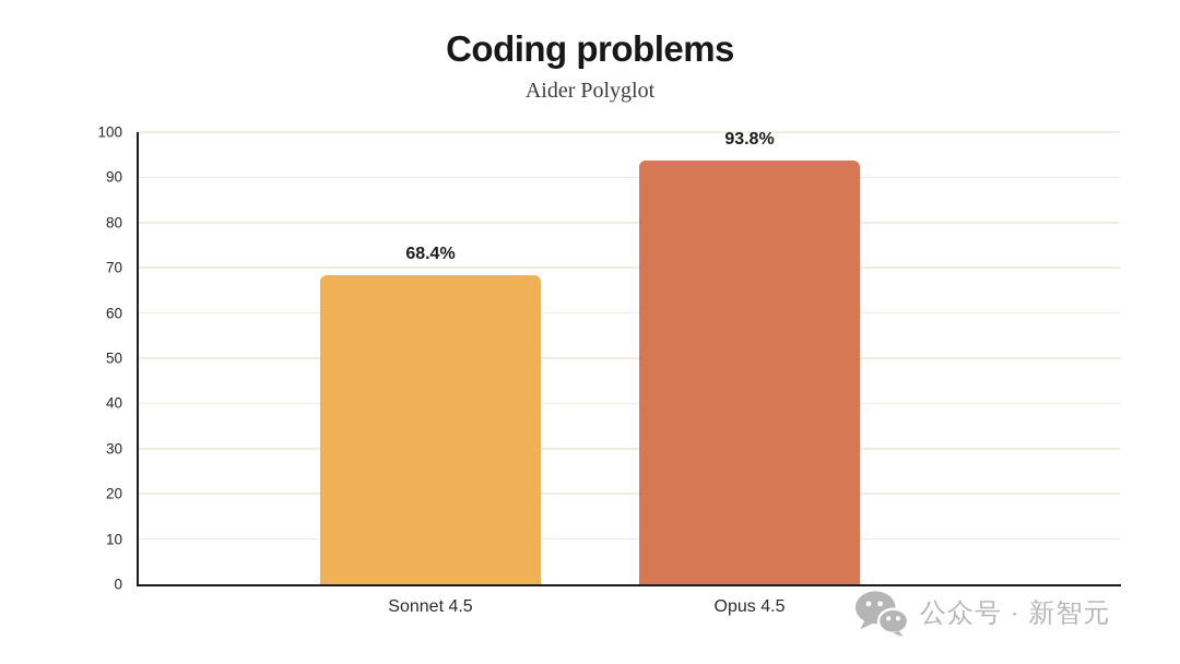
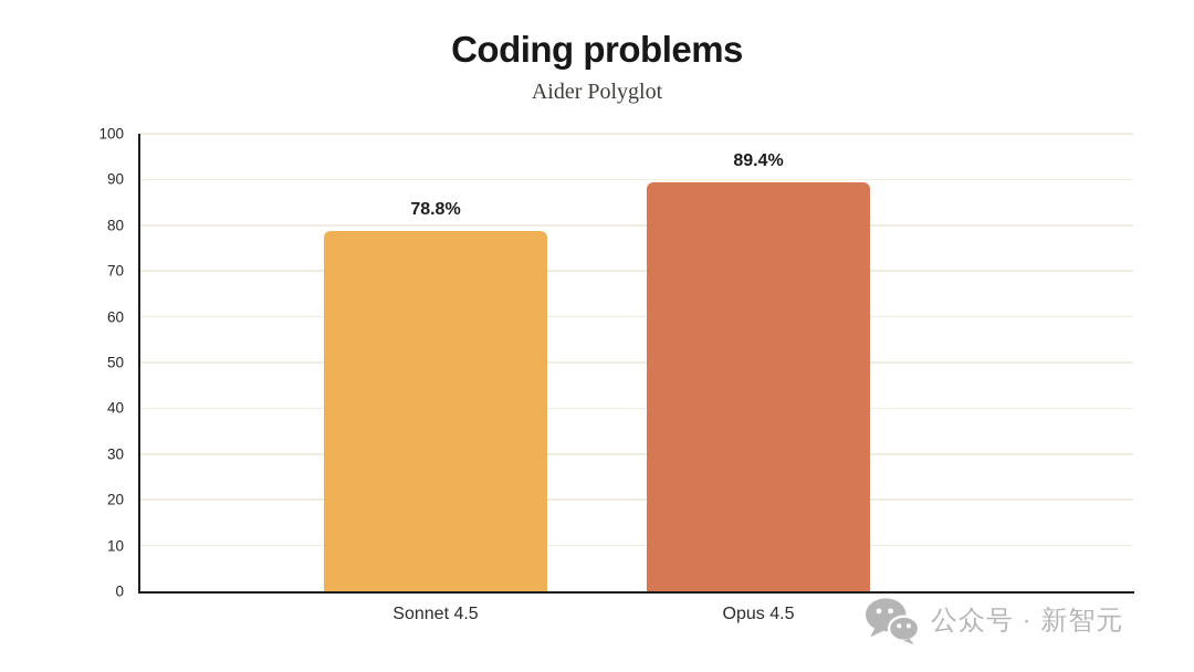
Sonnet 4.5: 68.4% -> 78.8%
Opus 4.5: 93.8% -> 89.4%
